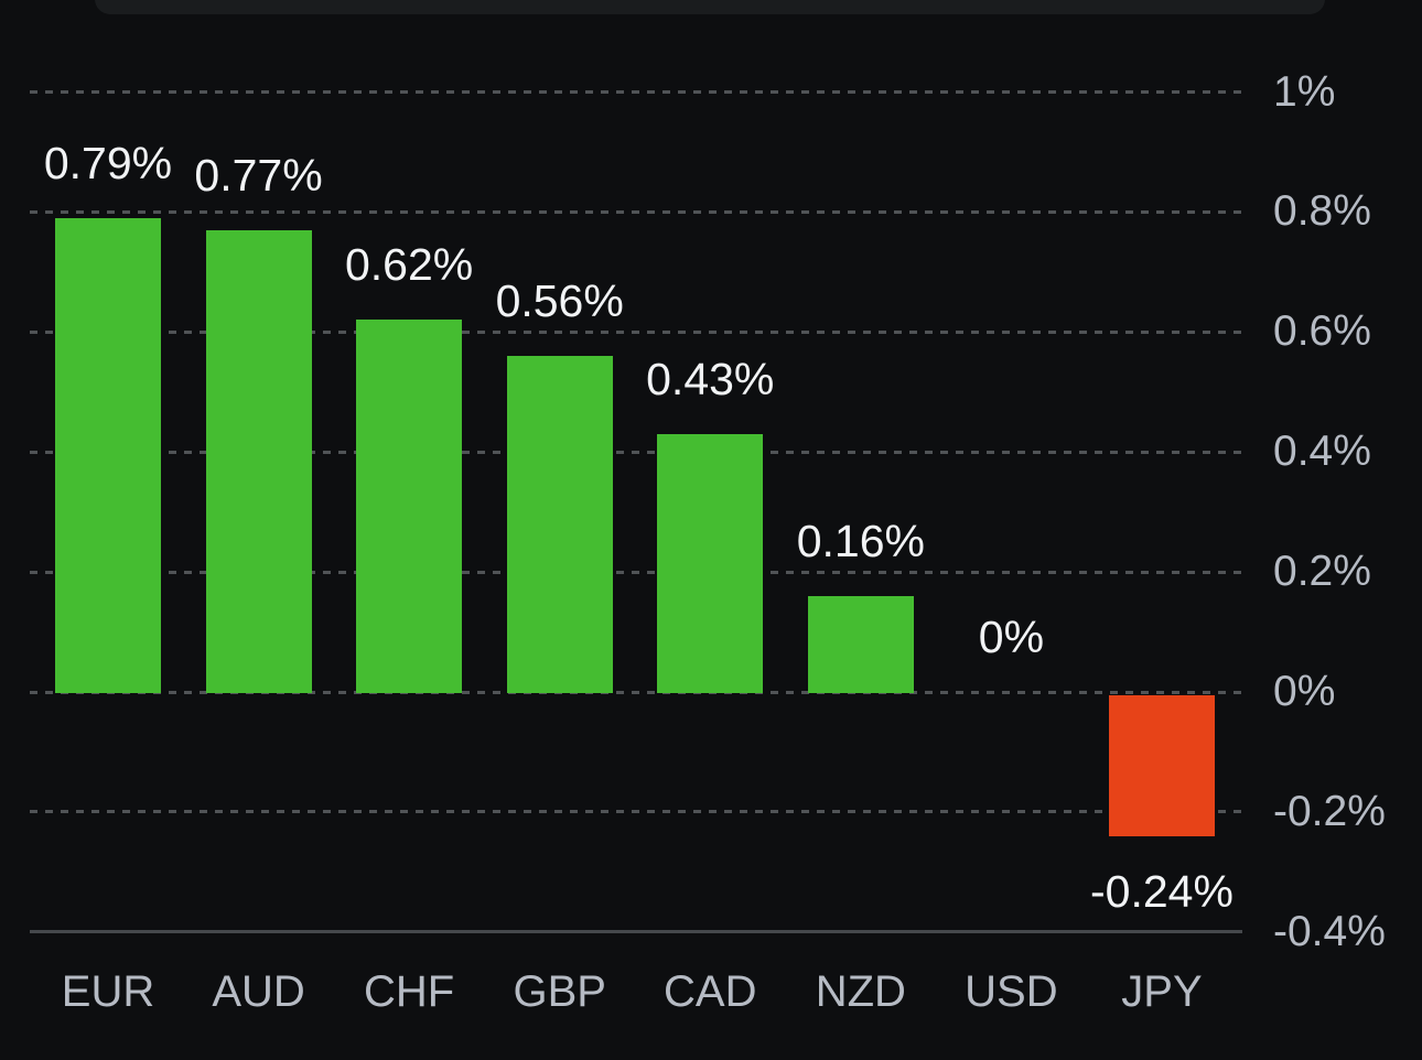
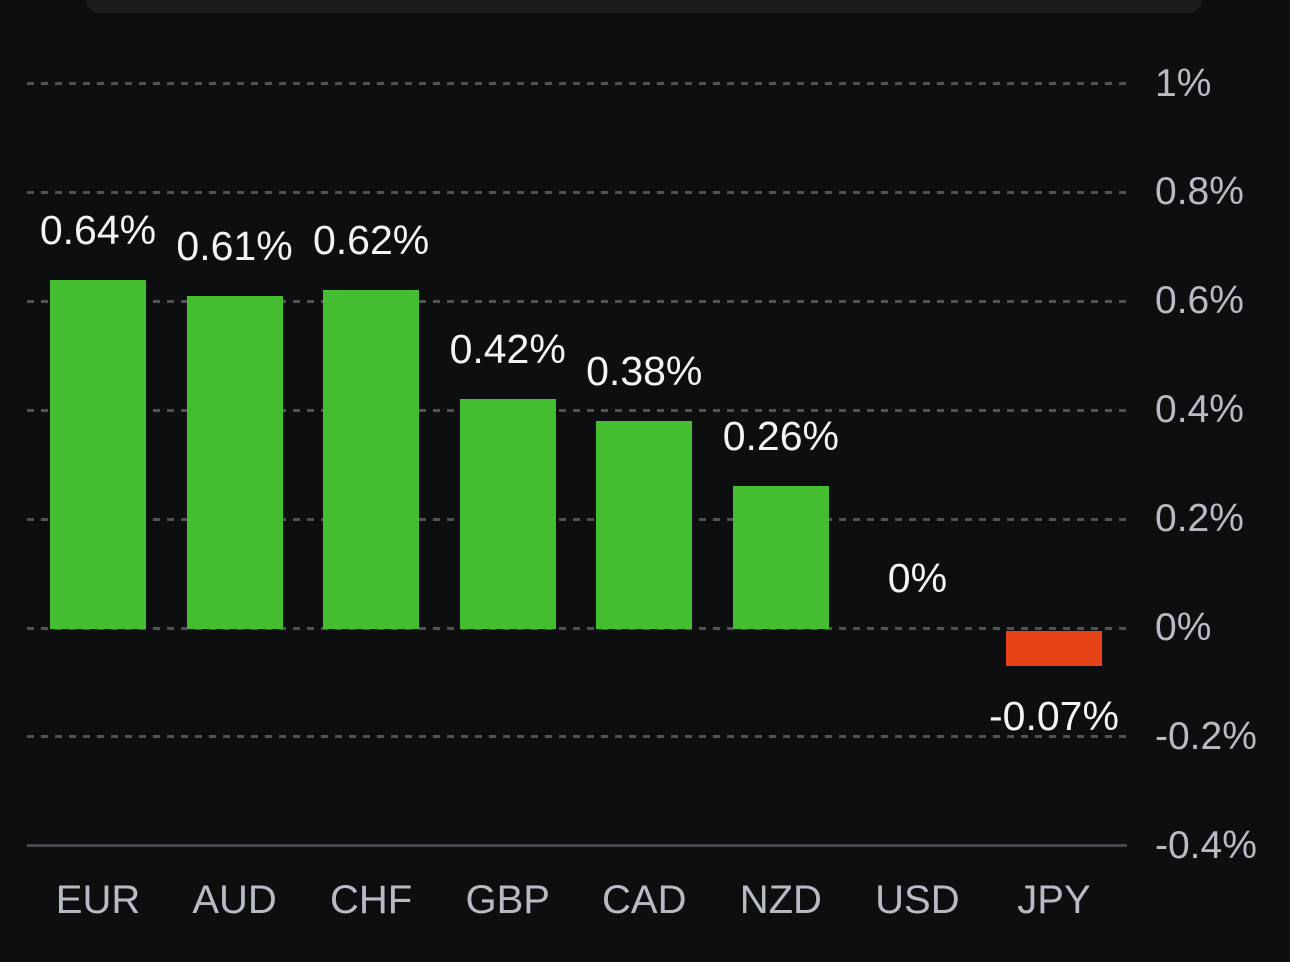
EUR: 0.79% -> 0.64%
AUD: 0.77% -> 0.61%
GBP: 0.56% -> 0.42%
CAD: 0.43% -> 0.38%
NZD: 0.16% -> 0.26%
JPY: -0.24% -> -0.07%
